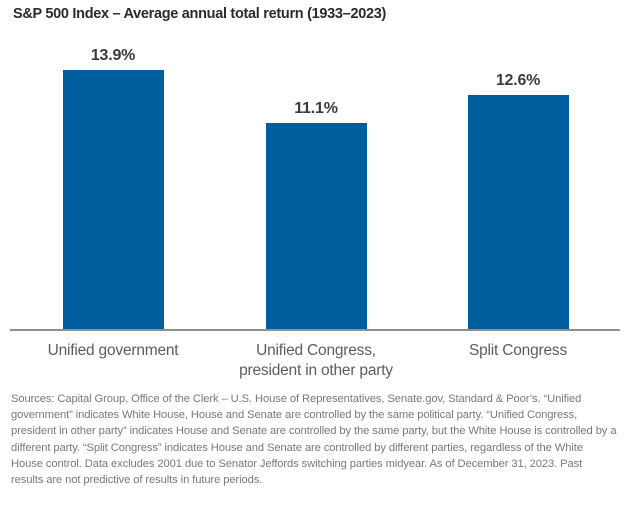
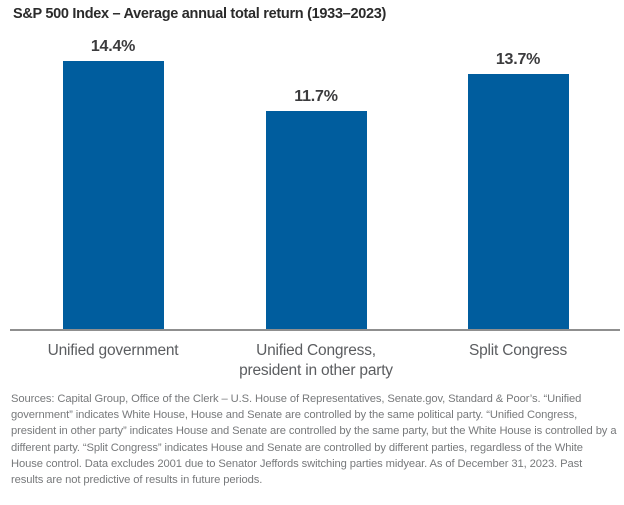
Unified government: 13.9% -> 14.4%
Unified Congress, president in other party: 11.1% -> 11.7%
Split Congress: 12.6% -> 13.7%
